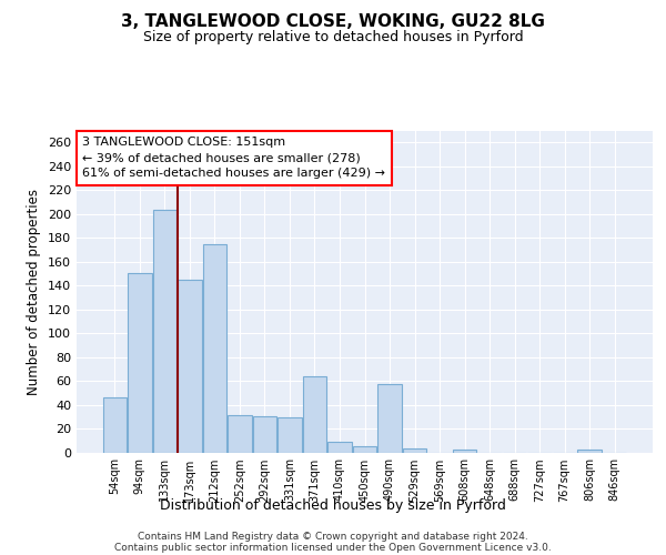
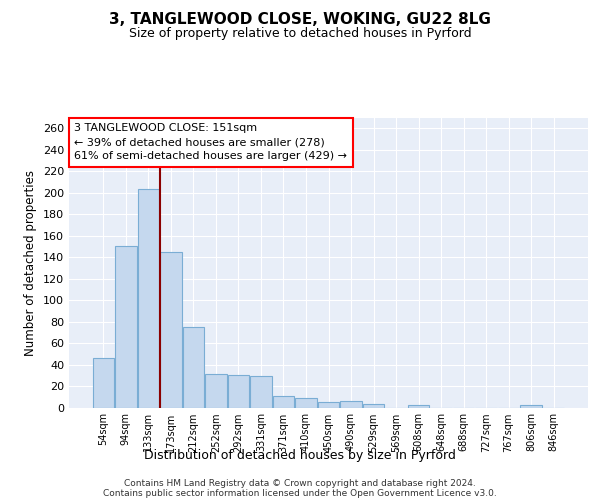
212sqm: 175 -> 75
371sqm: 64 -> 11
490sqm: 57 -> 6
